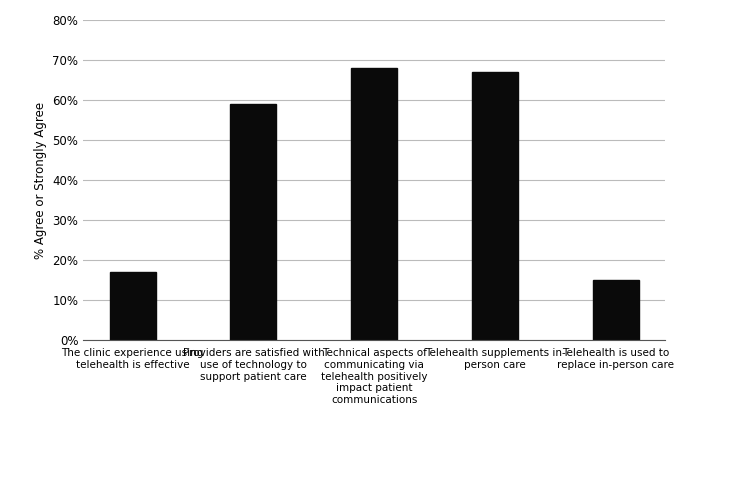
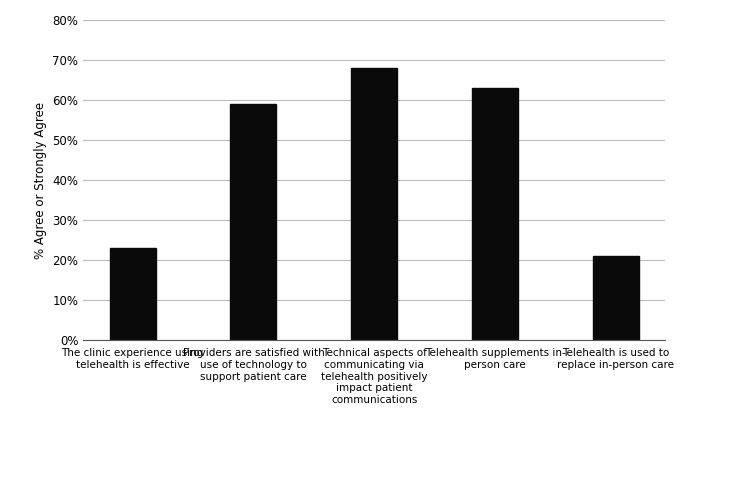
The clinic experience using telehealth is effective: 17% -> 23%
Telehealth supplements in- person care: 67% -> 63%
Telehealth is used to replace in-person care: 15% -> 21%
